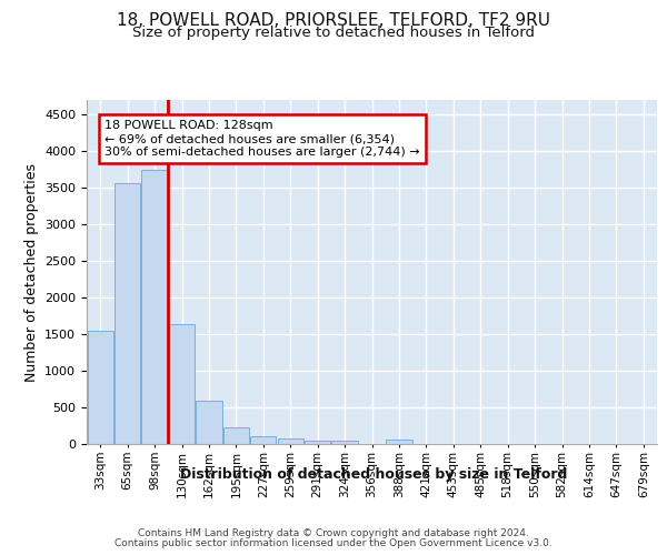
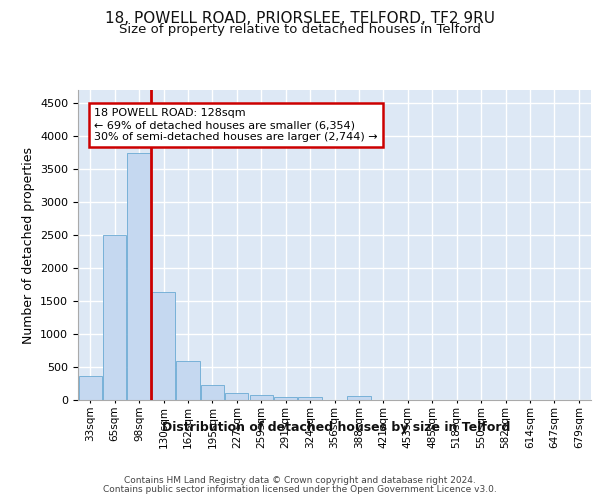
33sqm: 1540 -> 370
65sqm: 3560 -> 2500
